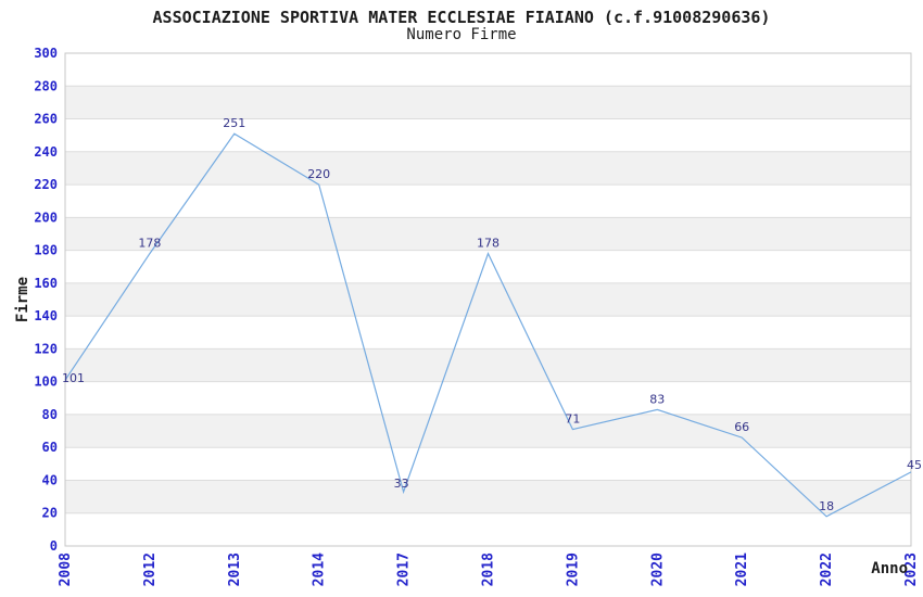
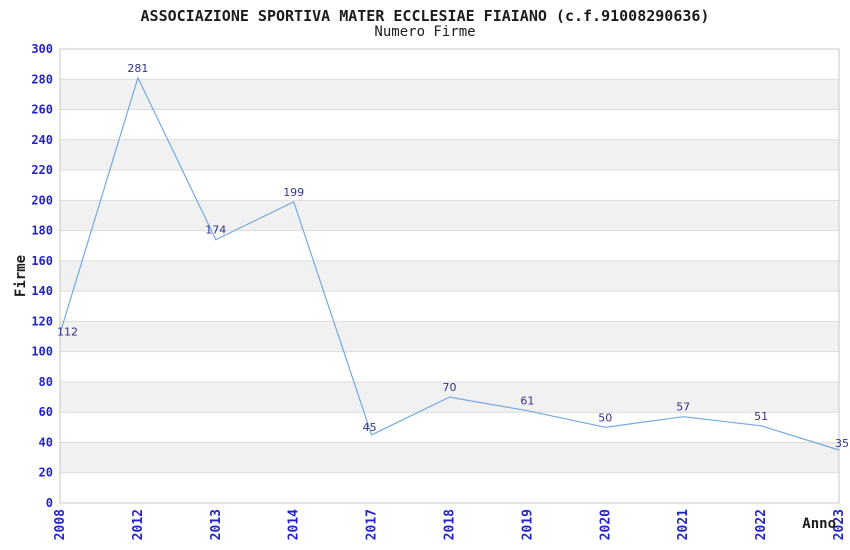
2008: 101 -> 112
2012: 178 -> 281
2013: 251 -> 174
2014: 220 -> 199
2017: 33 -> 45
2018: 178 -> 70
2019: 71 -> 61
2020: 83 -> 50
2021: 66 -> 57
2022: 18 -> 51
2023: 45 -> 35
